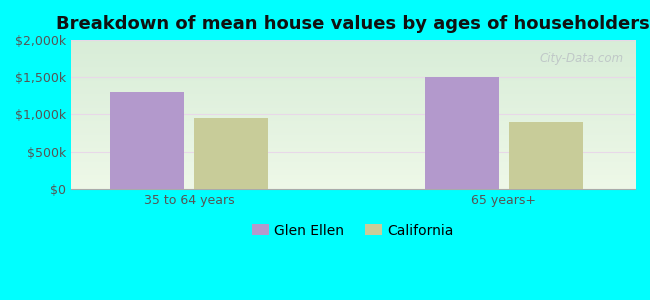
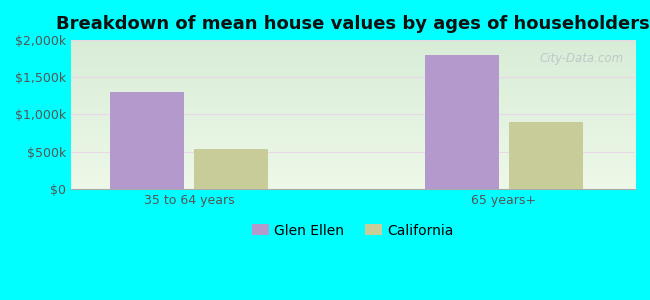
California/35 to 64 years: $950k -> $540k
Glen Ellen/65 years+: $1,500k -> $1,800k
